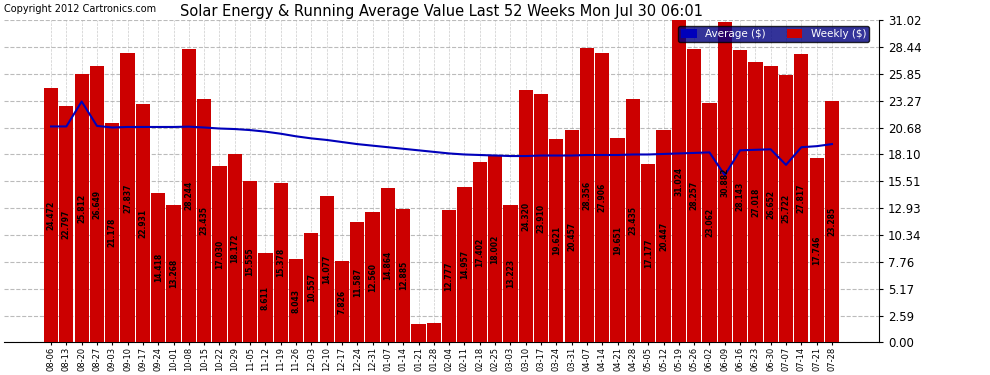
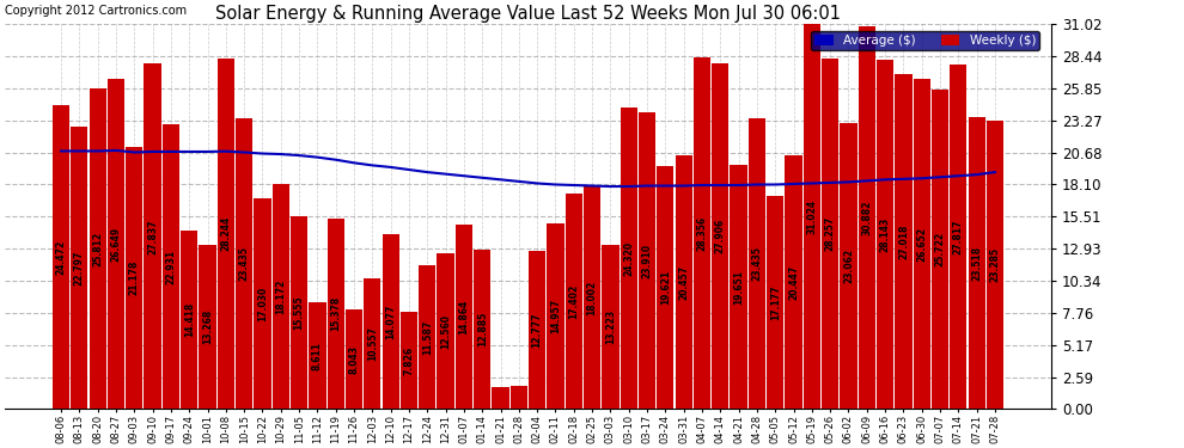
Average ($)/08-20: 23.2 -> 20.8
Average ($)/06-09: 16.1 -> 18.4
Average ($)/07-07: 17.1 -> 18.7
Weekly ($)/07-21: 17.746 -> 23.518
